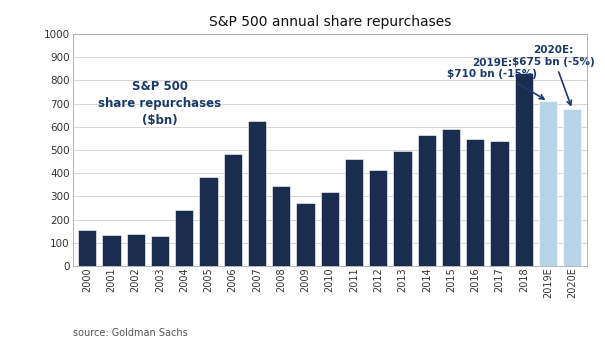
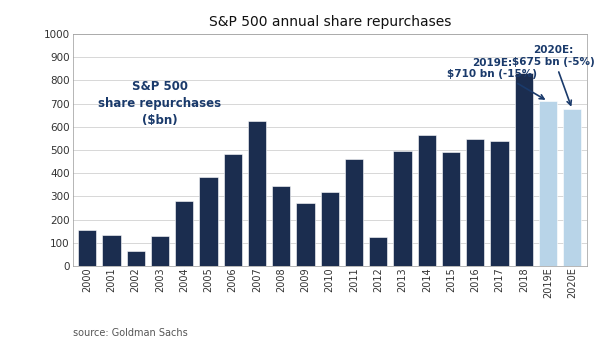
2002: 137 -> 65
2004: 240 -> 280
2012: 413 -> 125
2015: 589 -> 490
